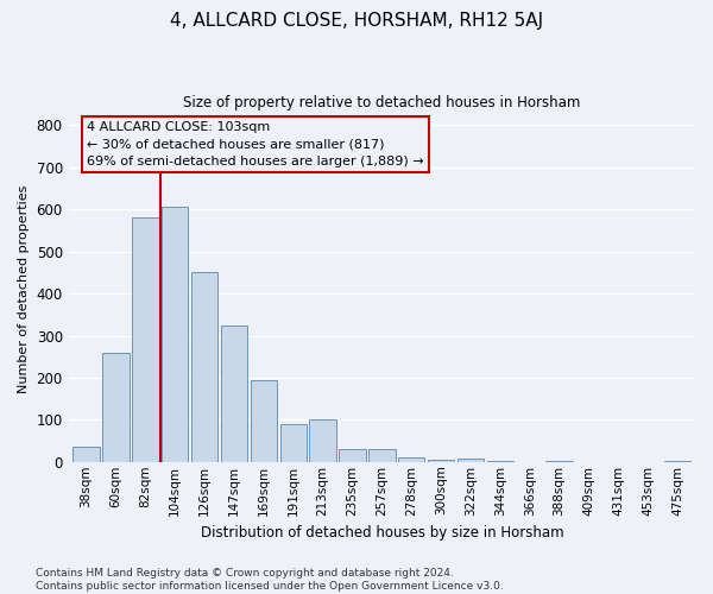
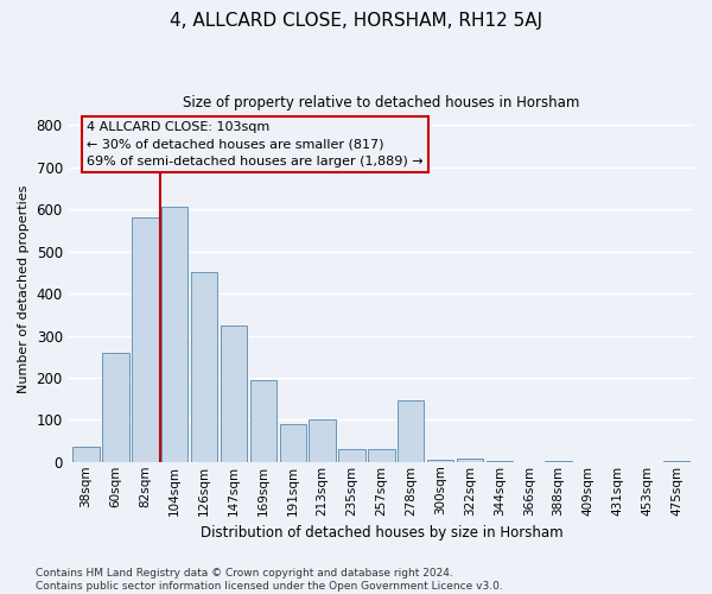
278sqm: 10 -> 145
